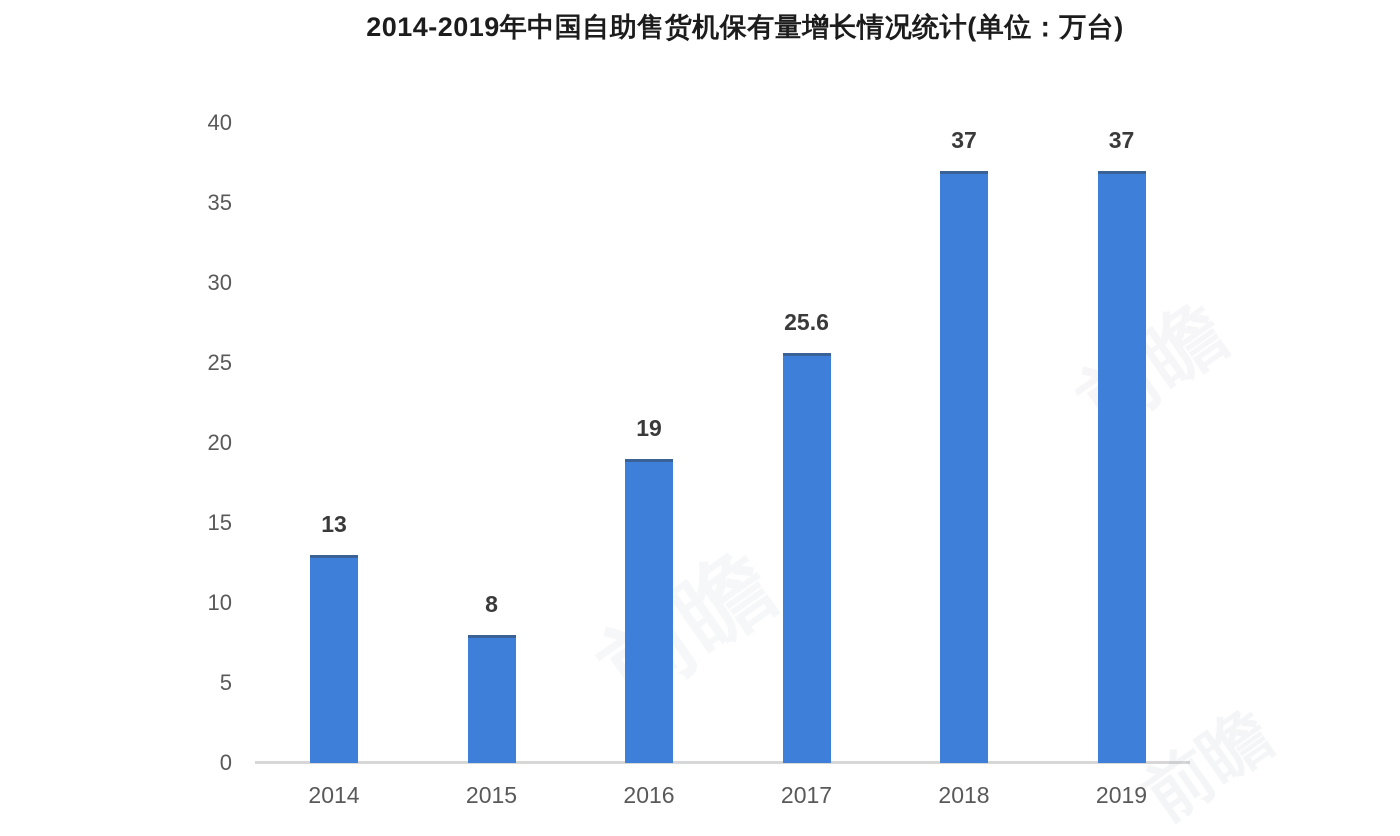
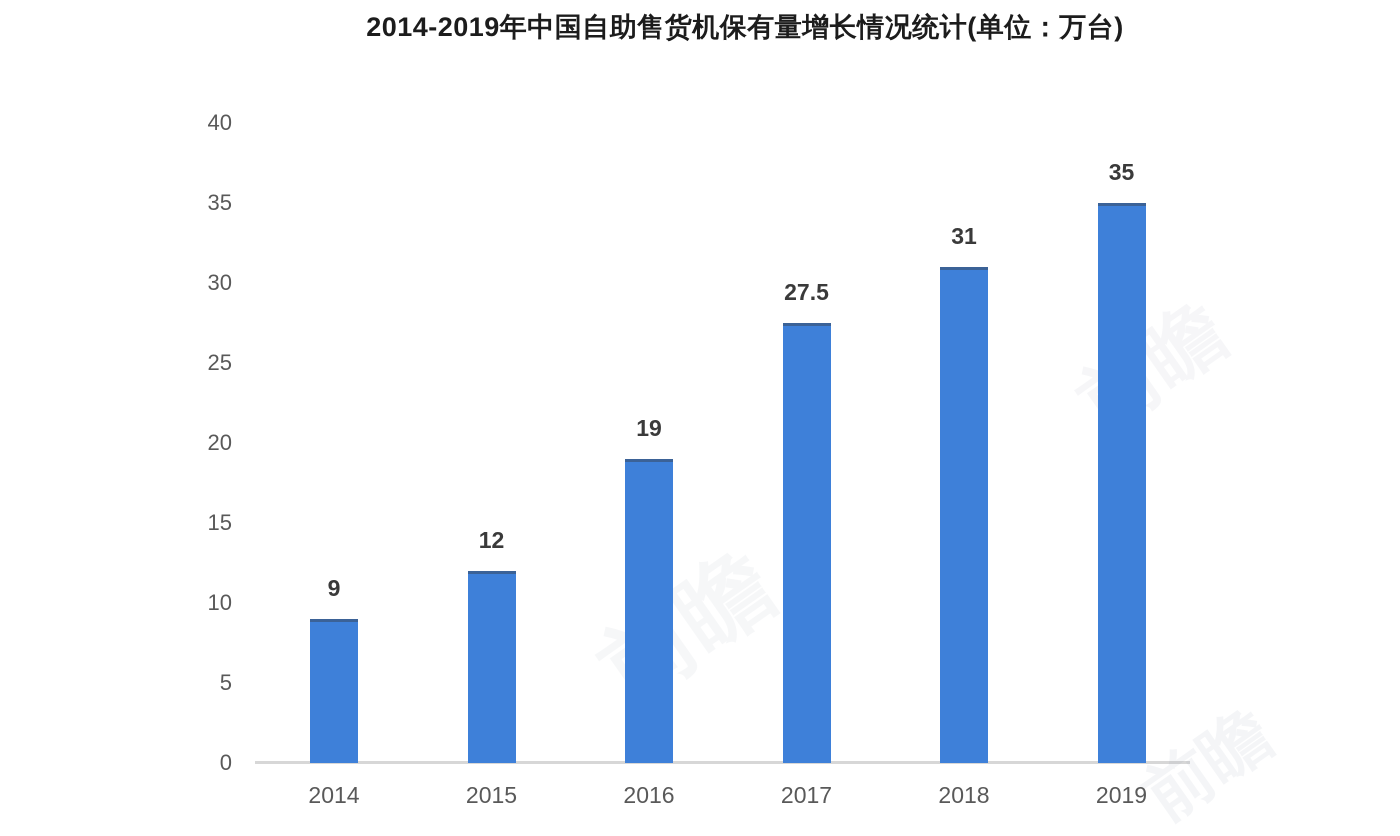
2014: 13 -> 9
2015: 8 -> 12
2017: 25.6 -> 27.5
2018: 37 -> 31
2019: 37 -> 35
